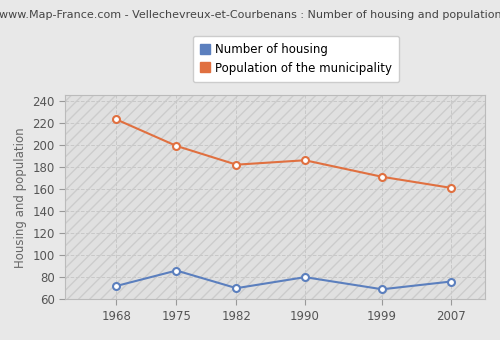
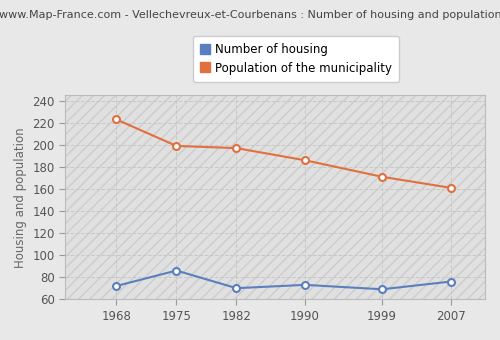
Population of the municipality/1982: 182 -> 197
Number of housing/1990: 80 -> 73
